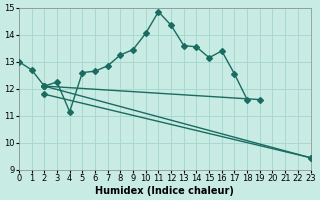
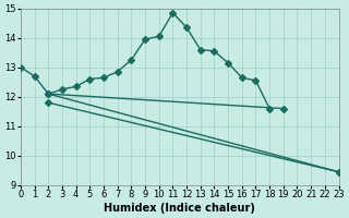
4: 11.15 -> 12.35
9: 13.45 -> 13.95
16: 13.40 -> 12.65
